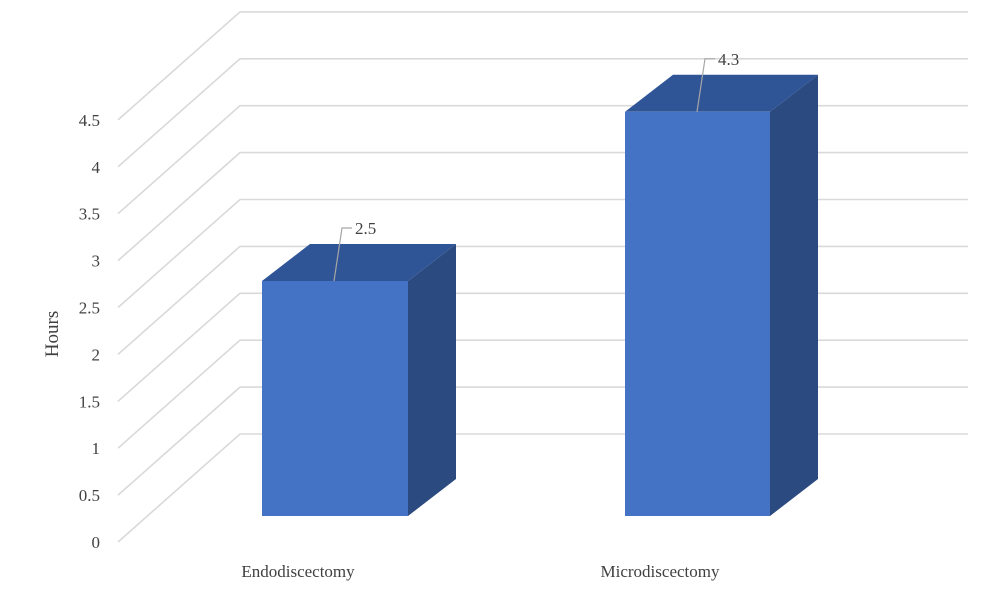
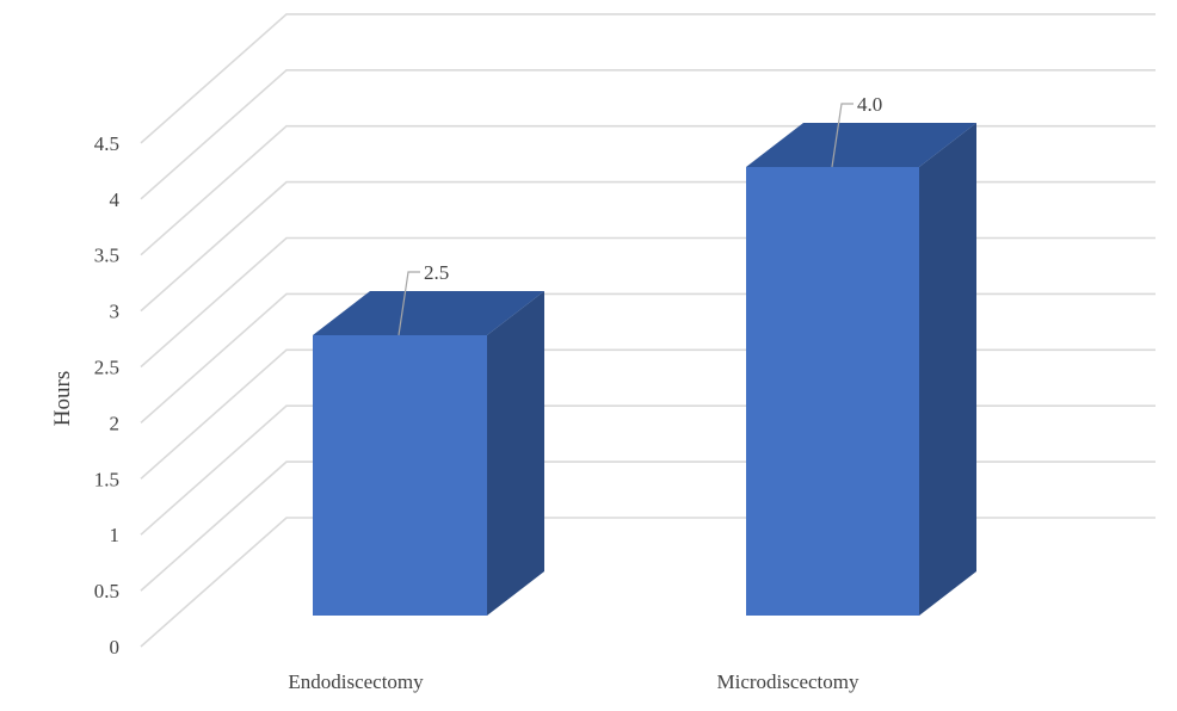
Microdiscectomy: 4.3 -> 4.0
